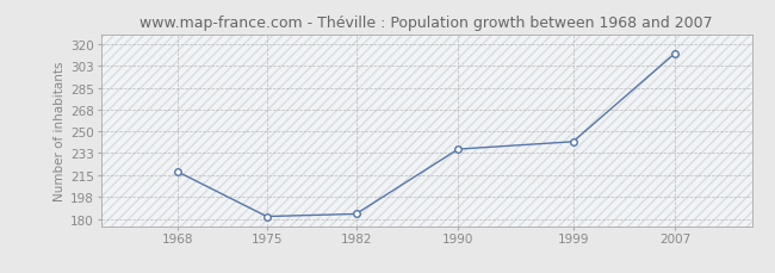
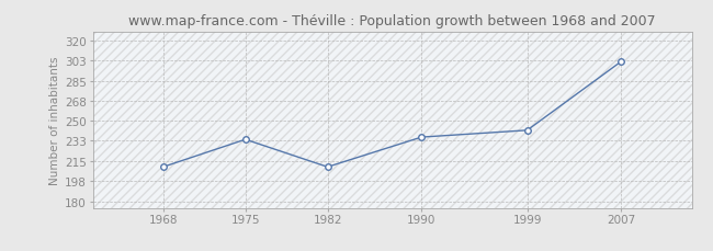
1968: 218 -> 210
1975: 182 -> 234
1982: 184 -> 210
2007: 313 -> 302
